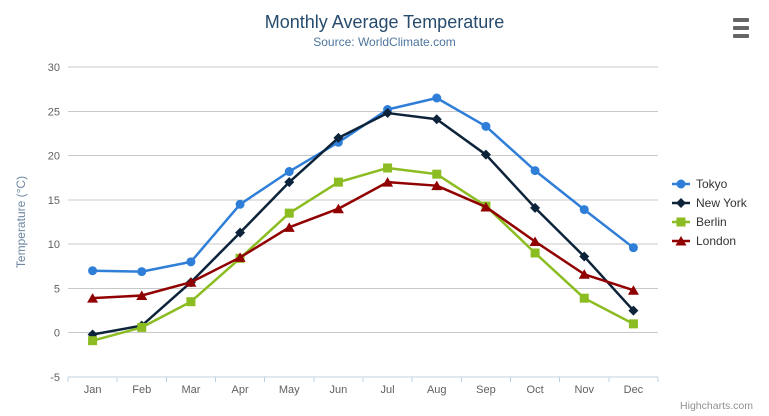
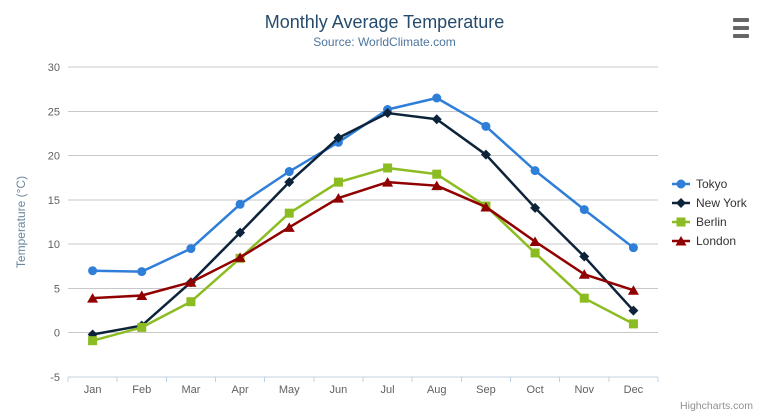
Tokyo/Mar: 8 -> 10
London/Jun: 14 -> 15
